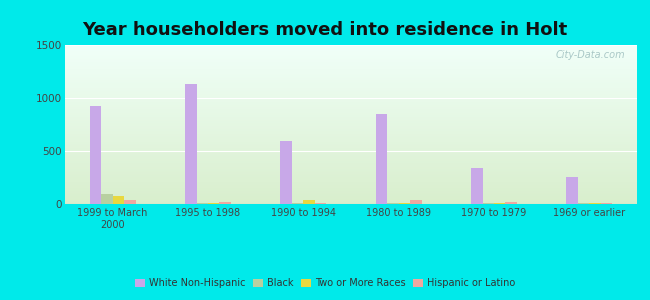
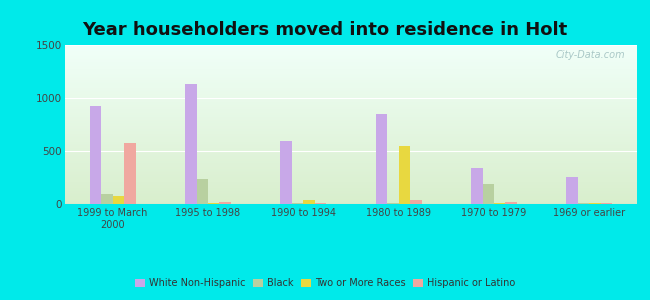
Hispanic or Latino/1999 to March 2000: 40 -> 580
Black/1995 to 1998: 10 -> 240
Two or More Races/1980 to 1989: 0 -> 550
Black/1970 to 1979: 10 -> 190
